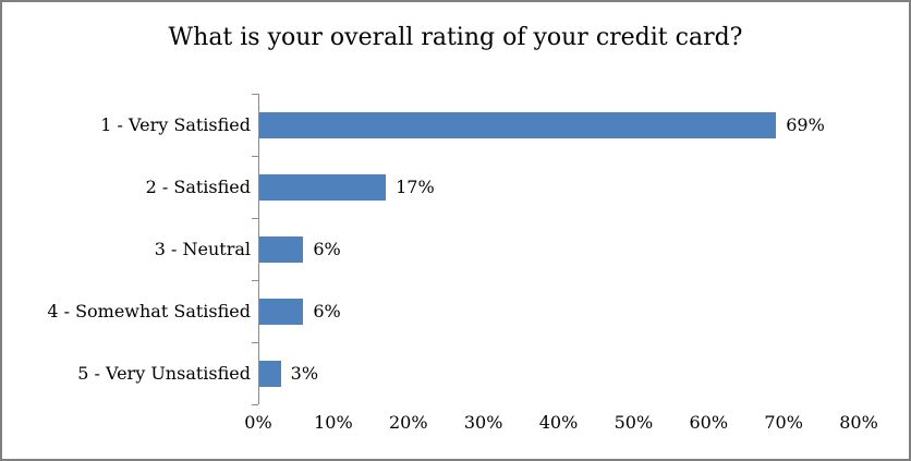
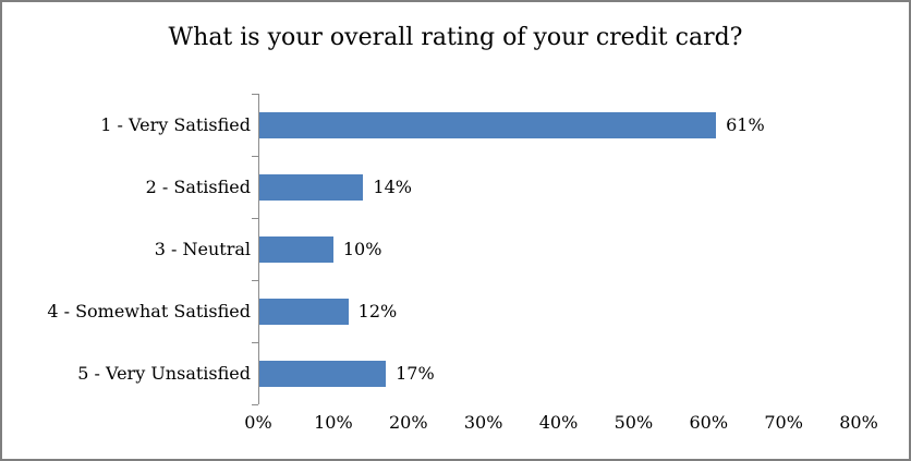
1 - Very Satisfied: 69% -> 61%
2 - Satisfied: 17% -> 14%
3 - Neutral: 6% -> 10%
4 - Somewhat Satisfied: 6% -> 12%
5 - Very Unsatisfied: 3% -> 17%
